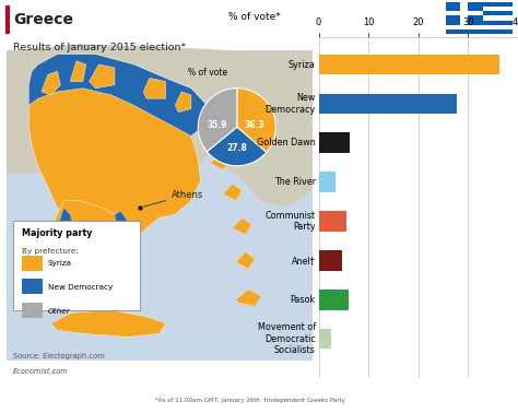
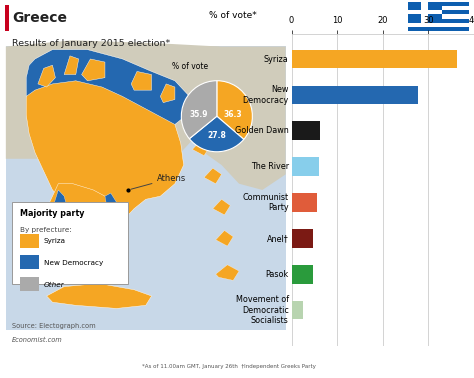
The River: 3.5 -> 6.0
Pasok: 6.0 -> 4.7
